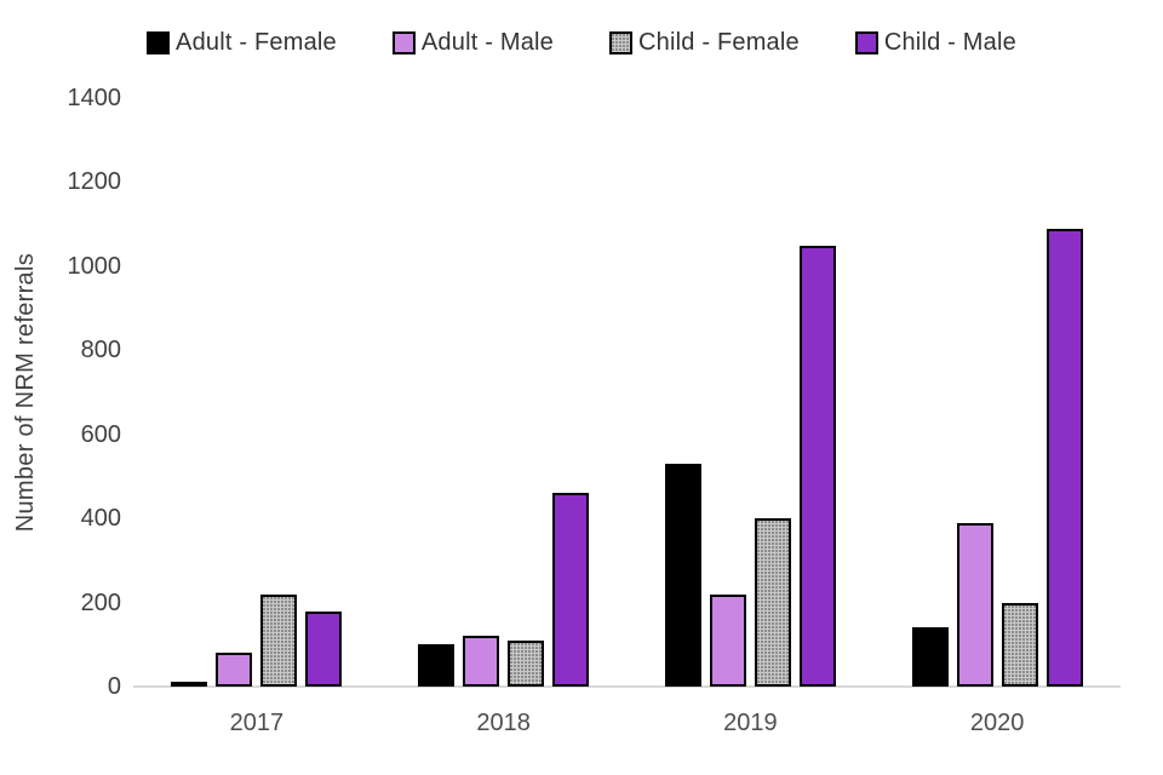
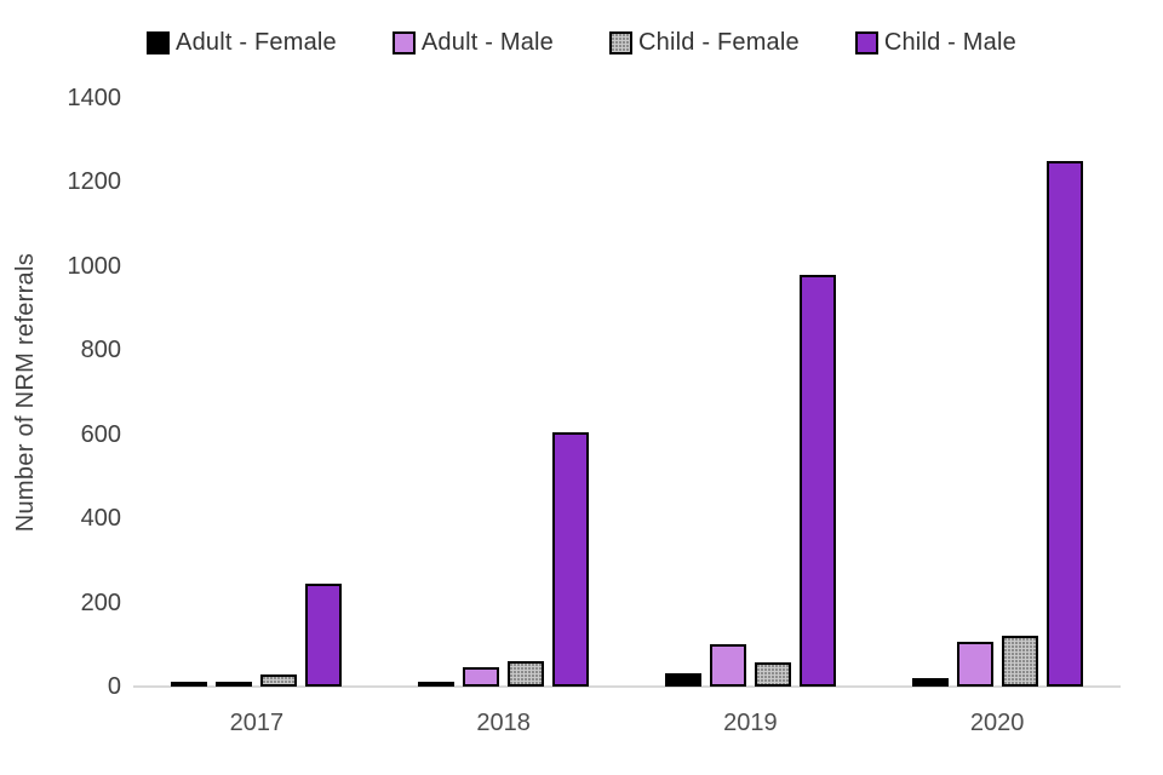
Adult - Male/2017: 80 -> 10
Child - Female/2017: 220 -> 30
Child - Male/2017: 180 -> 240
Adult - Female/2018: 100 -> 10
Adult - Male/2018: 120 -> 40
Child - Female/2018: 110 -> 60
Child - Male/2018: 460 -> 600
Adult - Female/2019: 530 -> 30
Adult - Male/2019: 220 -> 100
Child - Female/2019: 400 -> 60
Child - Male/2019: 1050 -> 980
Adult - Female/2020: 140 -> 20
Adult - Male/2020: 390 -> 110
Child - Female/2020: 200 -> 120
Child - Male/2020: 1090 -> 1250
